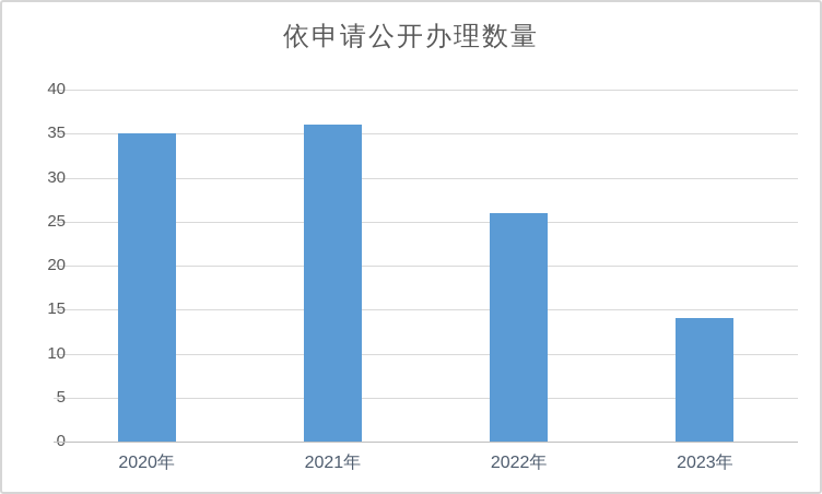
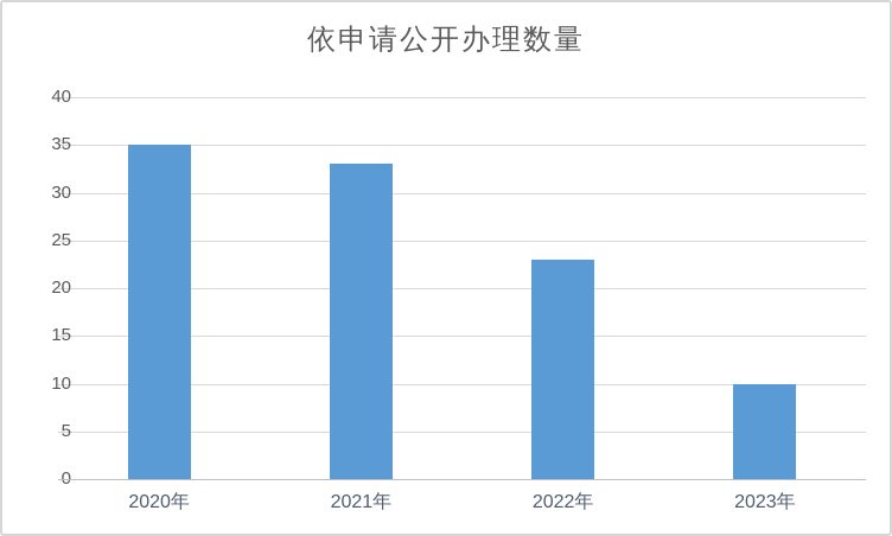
2021年: 36 -> 33
2022年: 26 -> 23
2023年: 14 -> 10
